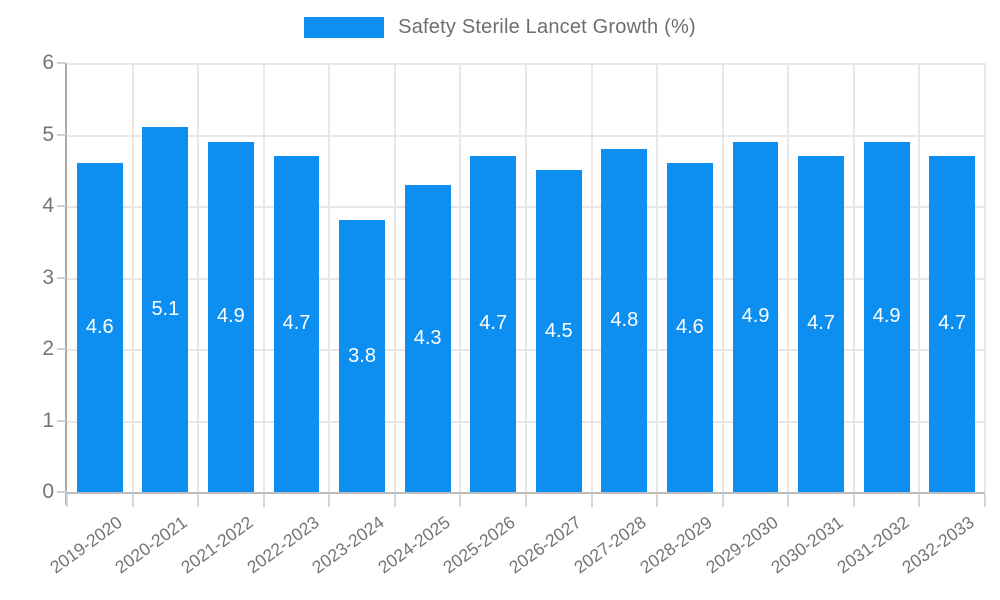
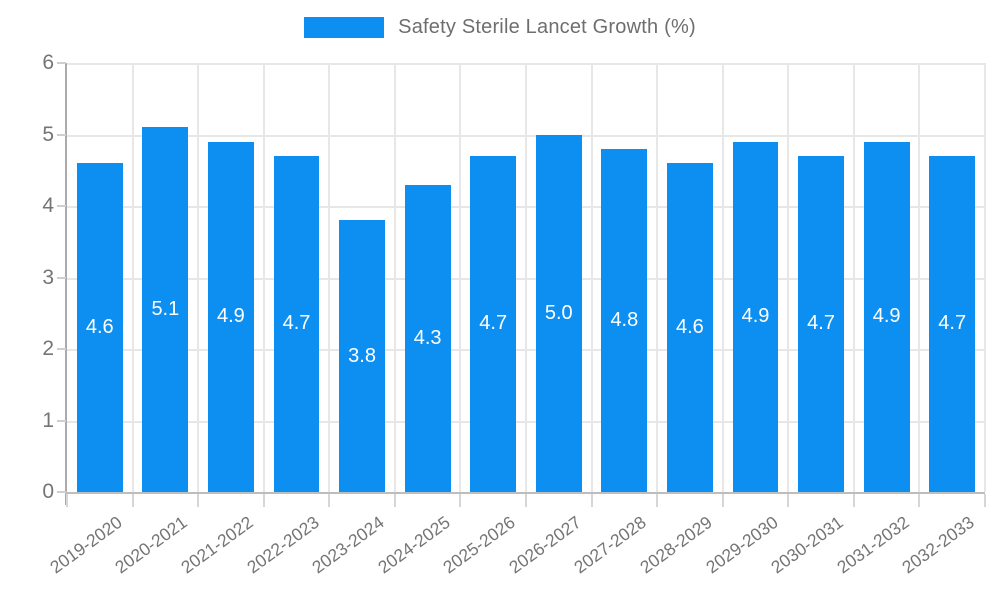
2026-2027: 4.5 -> 5.0
